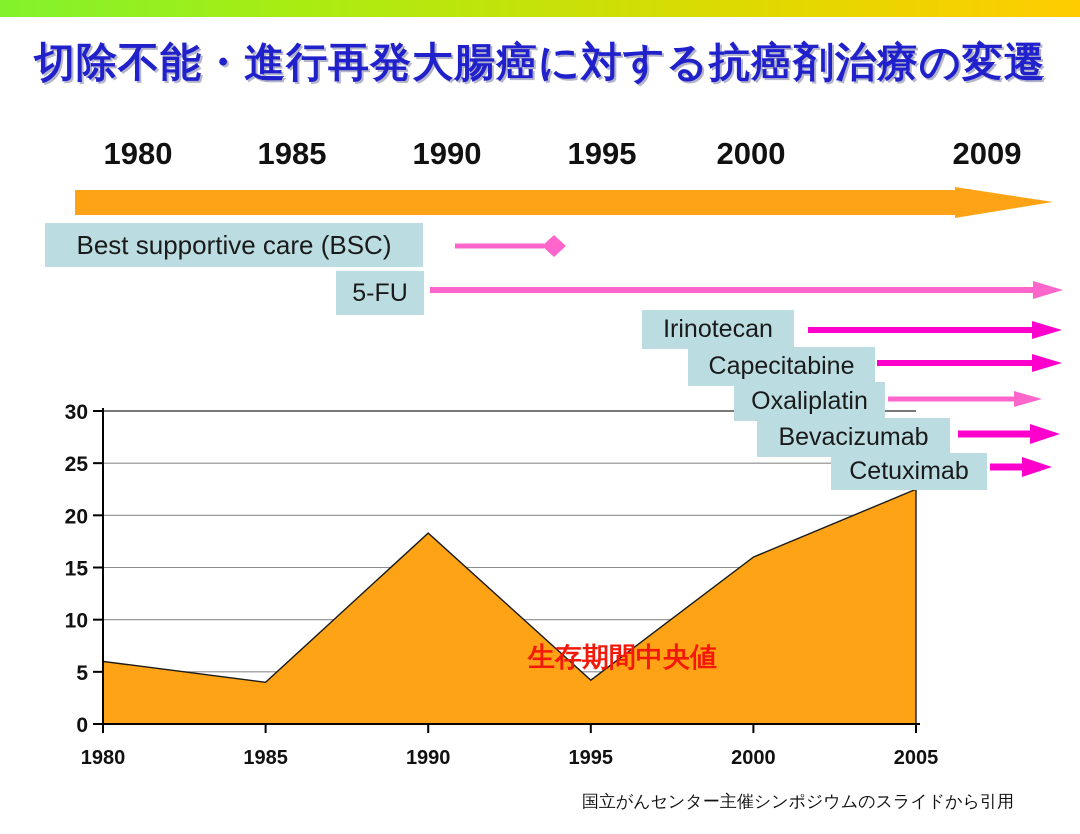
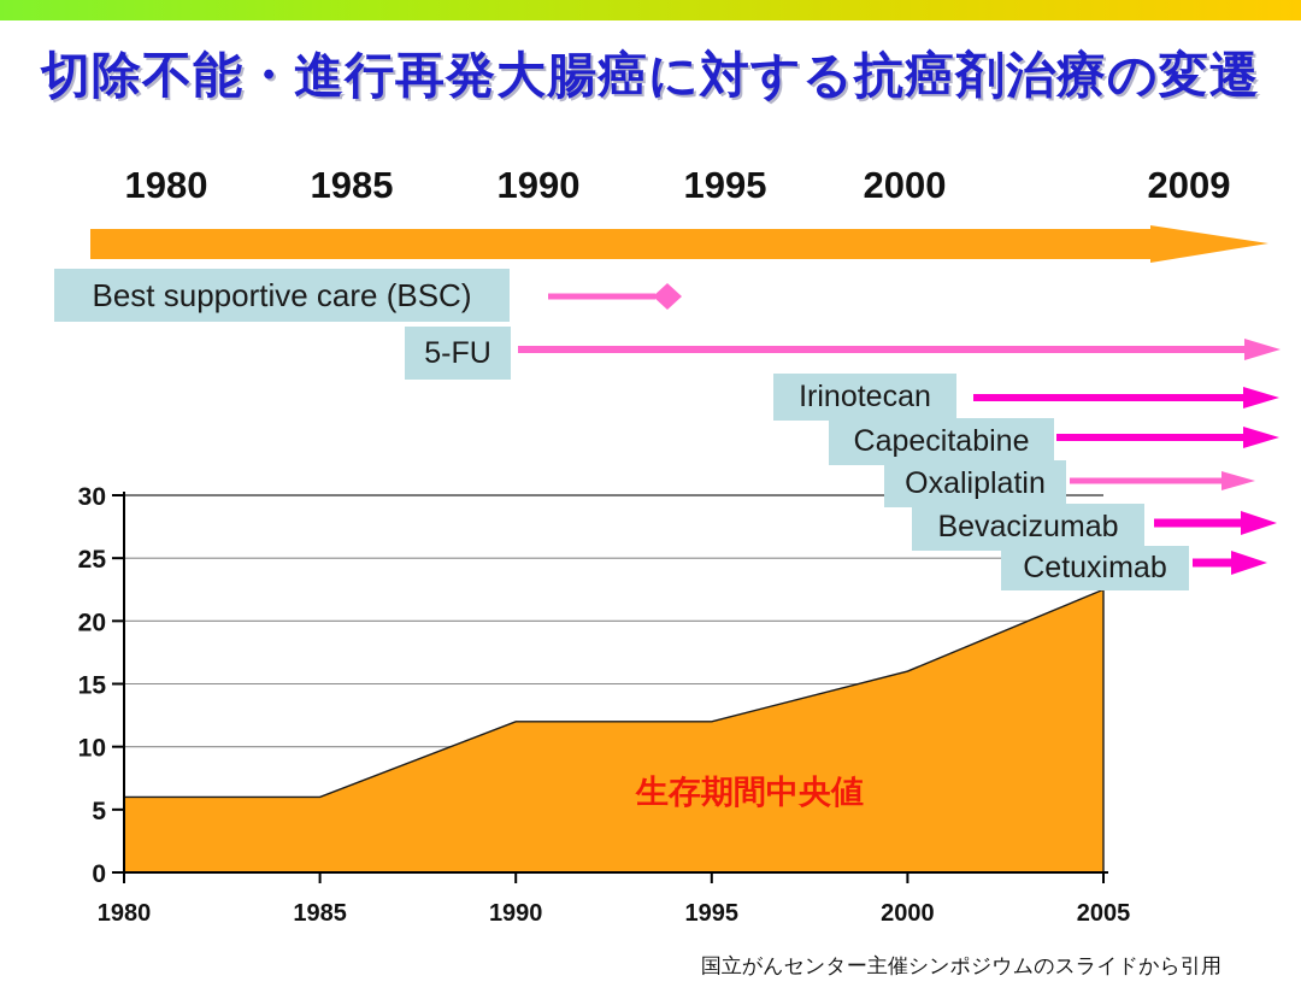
1985: 4.0 -> 6.0
1990: 18.3 -> 12.0
1995: 4.2 -> 12.0
